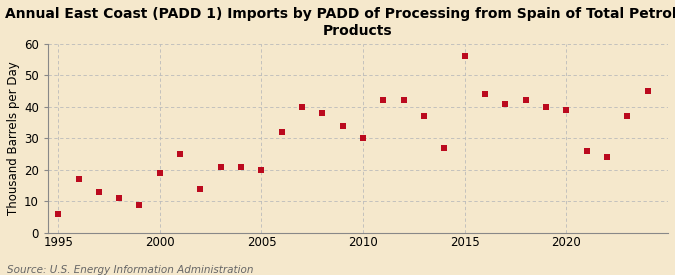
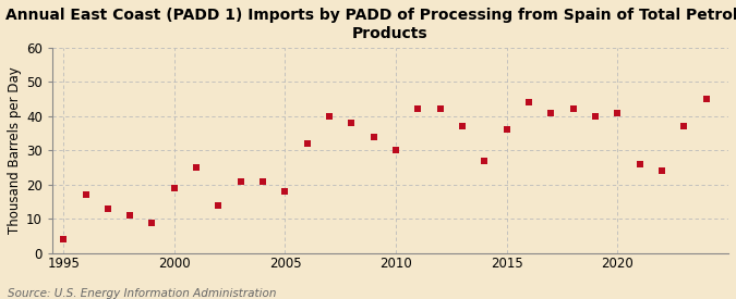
1995: 6 -> 4
2005: 20 -> 18
2015: 56 -> 36
2020: 39 -> 41
